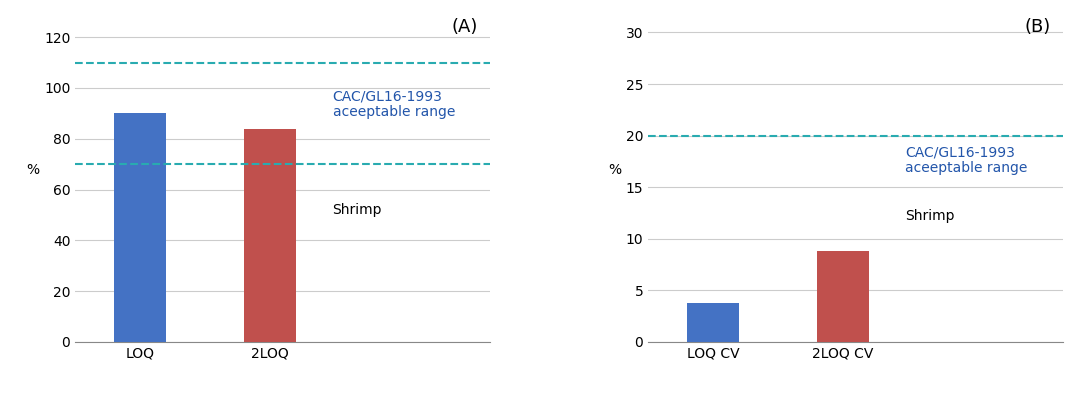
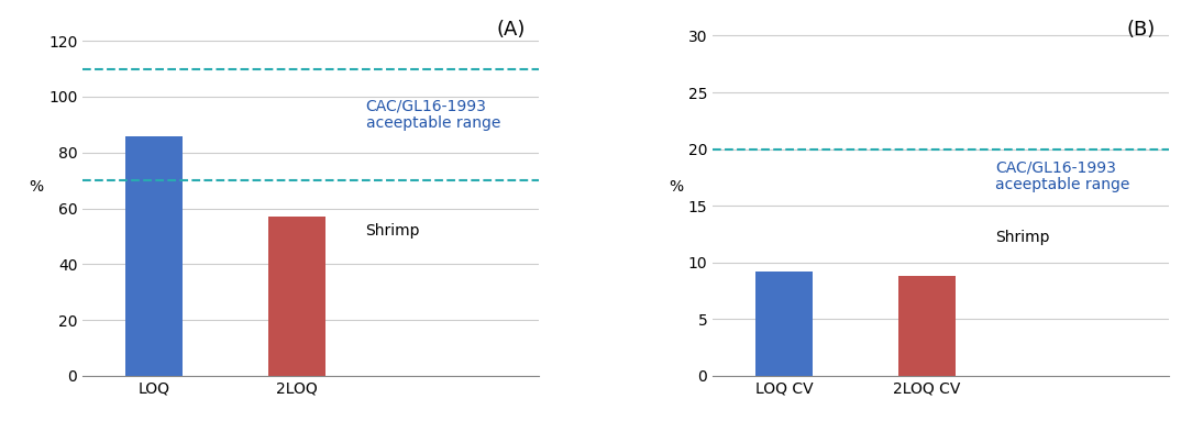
LOQ: 90 -> 86
2LOQ: 84 -> 57
LOQ CV: 3.8 -> 9.2
